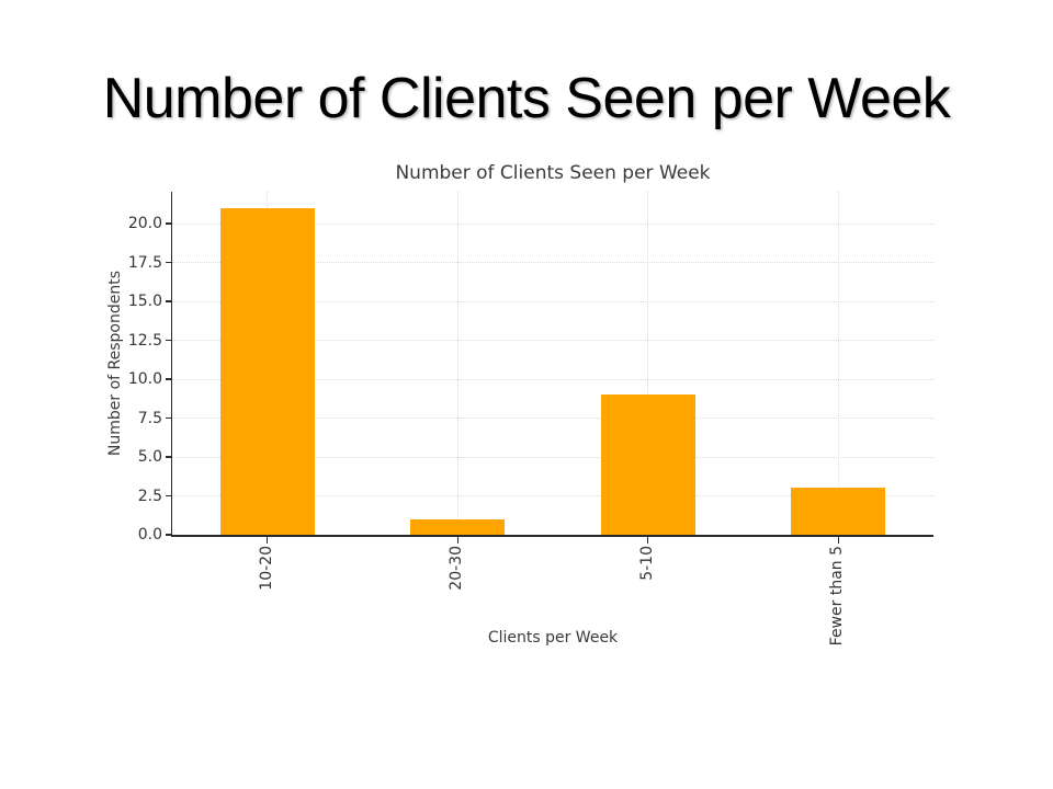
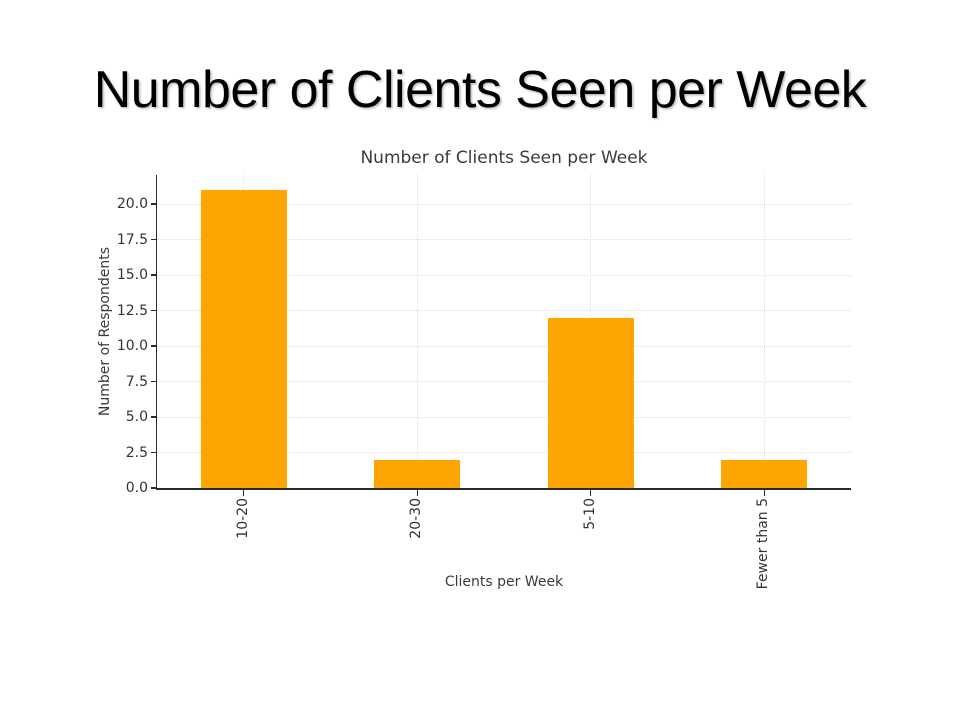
20-30: 1 -> 2
5-10: 9 -> 12
Fewer than 5: 3 -> 2
